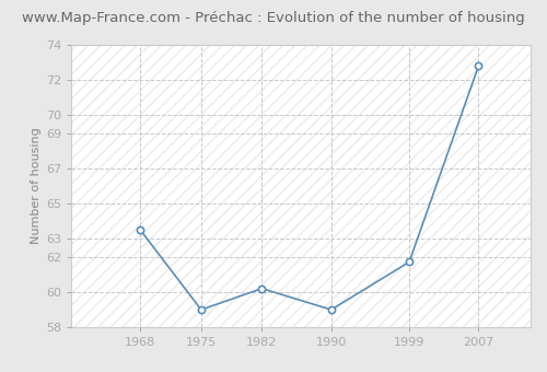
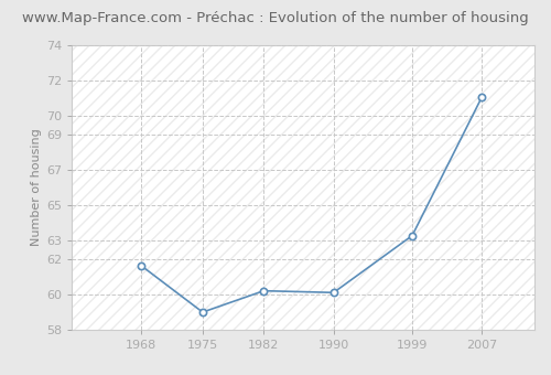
1968: 63.5 -> 61.6
1990: 59.0 -> 60.1
1999: 61.7 -> 63.3
2007: 72.8 -> 71.1
